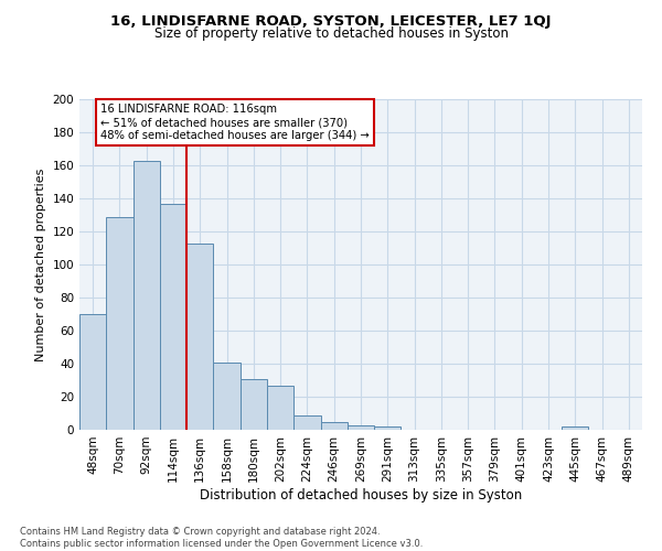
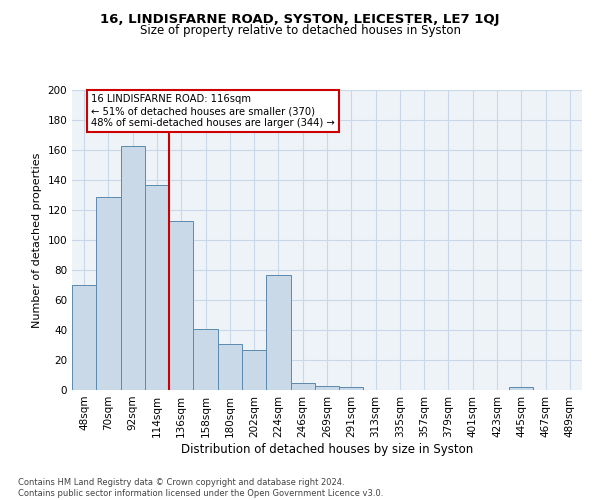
224sqm: 9 -> 77
